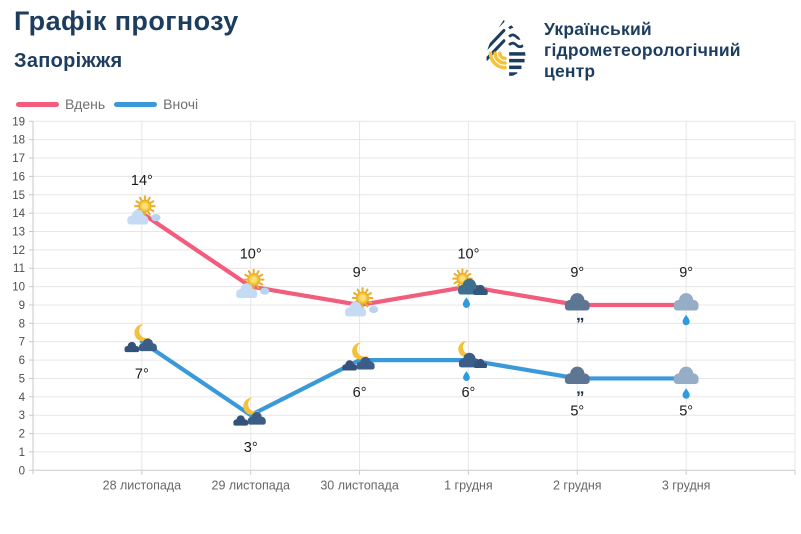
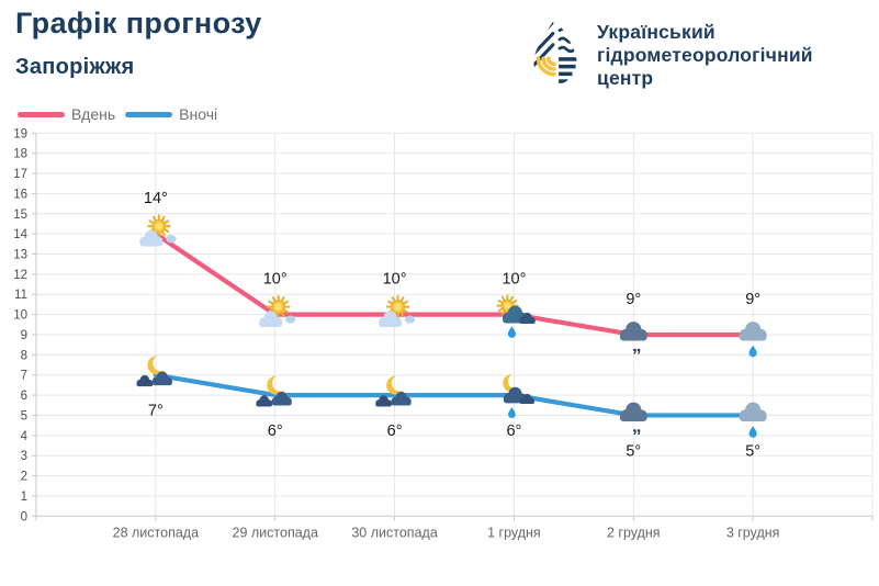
Вночі/29 листопада: 3° -> 6°
Вдень/30 листопада: 9° -> 10°
